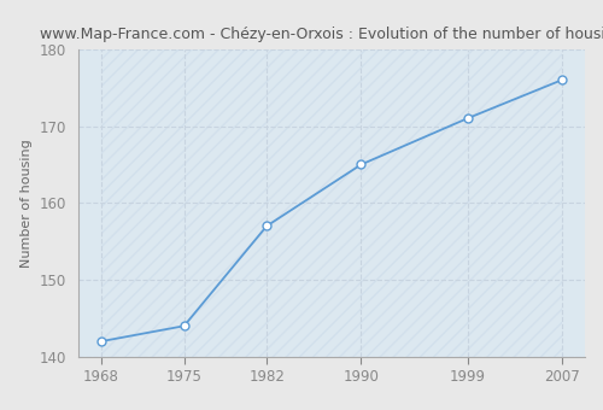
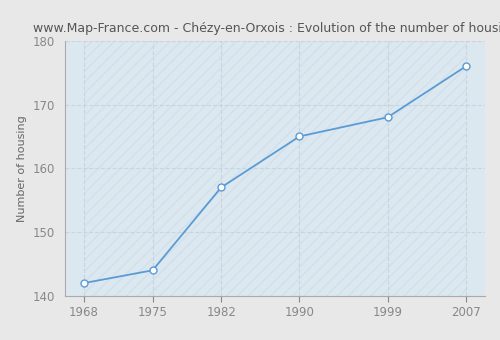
1999: 171 -> 168
